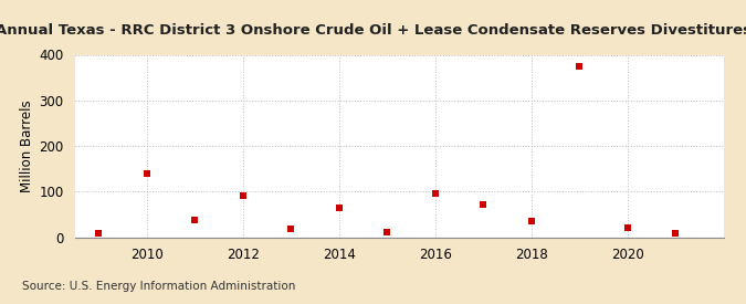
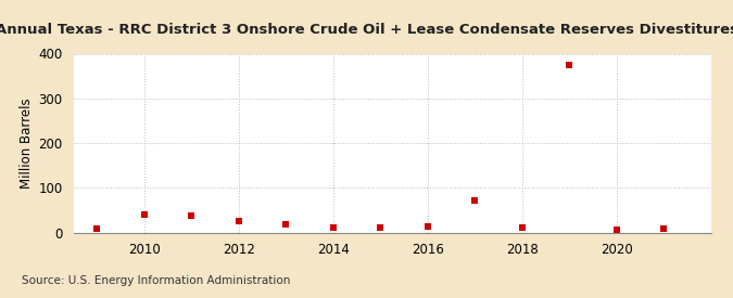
2010: 140 -> 40
2012: 90 -> 25
2014: 65 -> 10
2016: 95 -> 14
2018: 35 -> 12
2020: 20 -> 7
